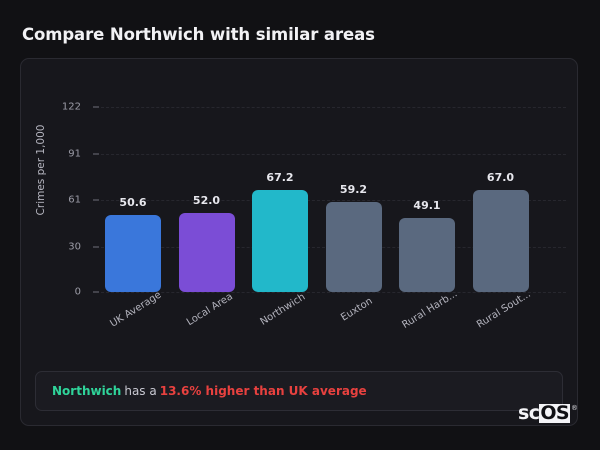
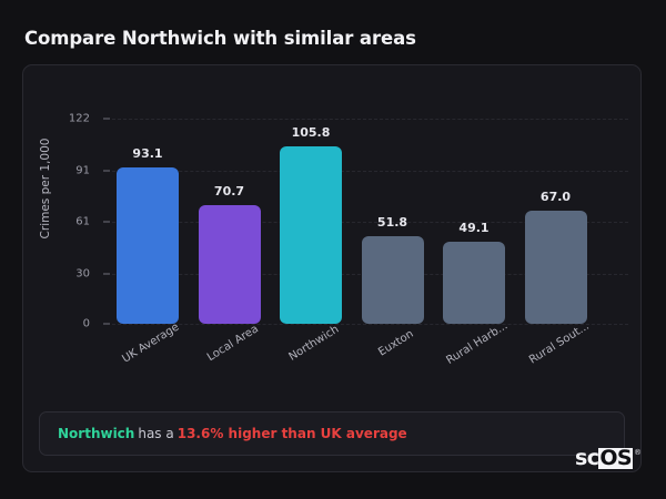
UK Average: 50.6 -> 93.1
Local Area: 52.0 -> 70.7
Northwich: 67.2 -> 105.8
Euxton: 59.2 -> 51.8
